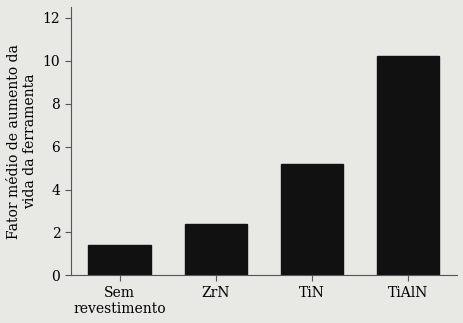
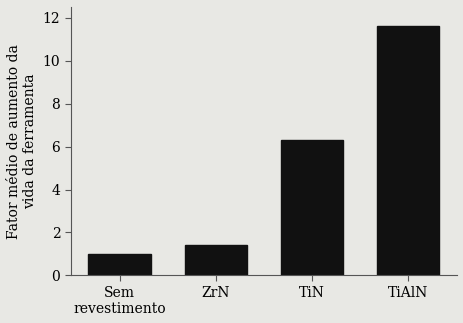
Sem revestimento: 1.4 -> 1.0
ZrN: 2.4 -> 1.4
TiN: 5.2 -> 6.3
TiAlN: 10.2 -> 11.6
